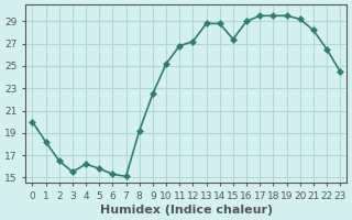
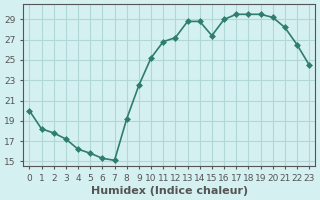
2: 16.5 -> 17.8
3: 15.5 -> 17.2
